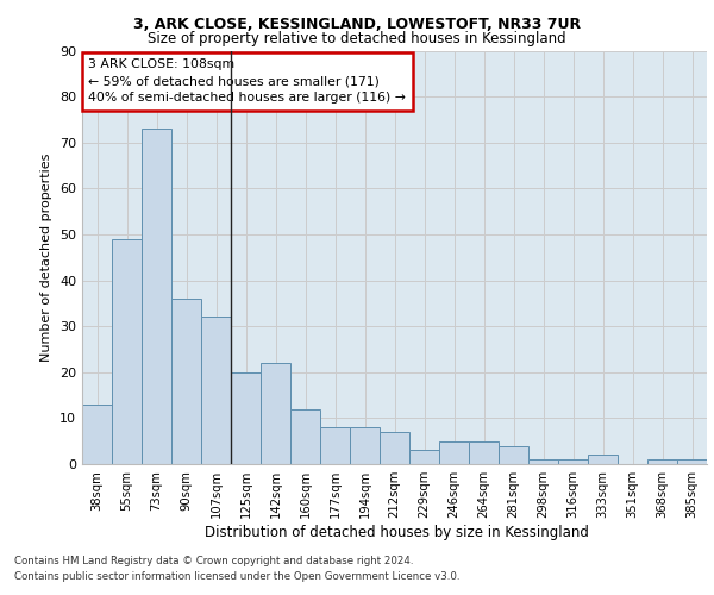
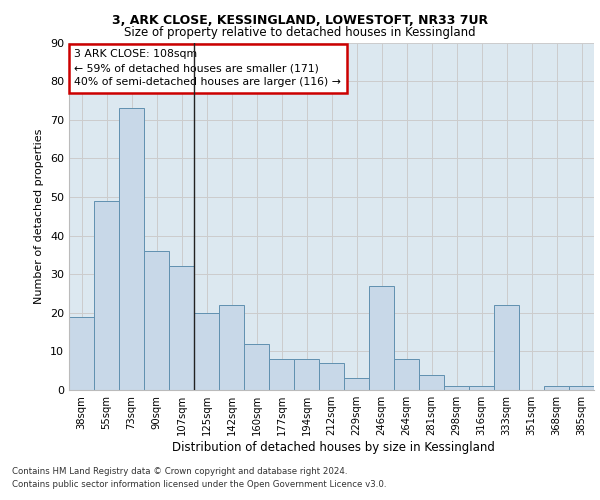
38sqm: 13 -> 19
246sqm: 5 -> 27
264sqm: 5 -> 8
333sqm: 2 -> 22
